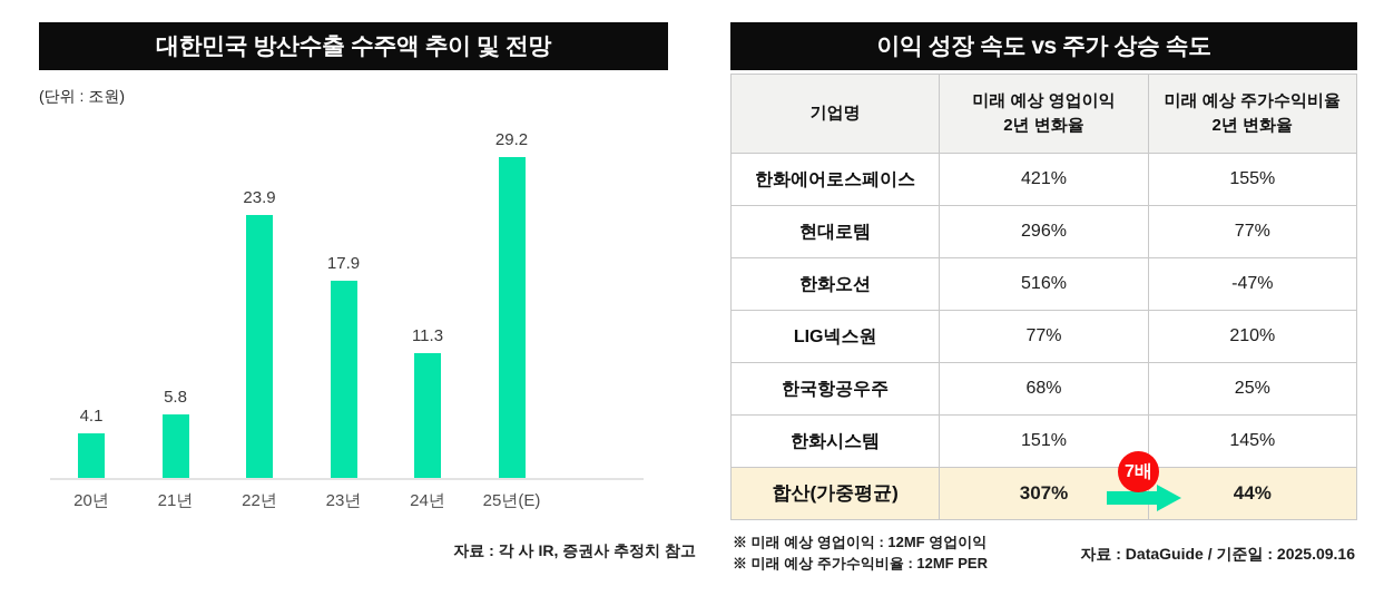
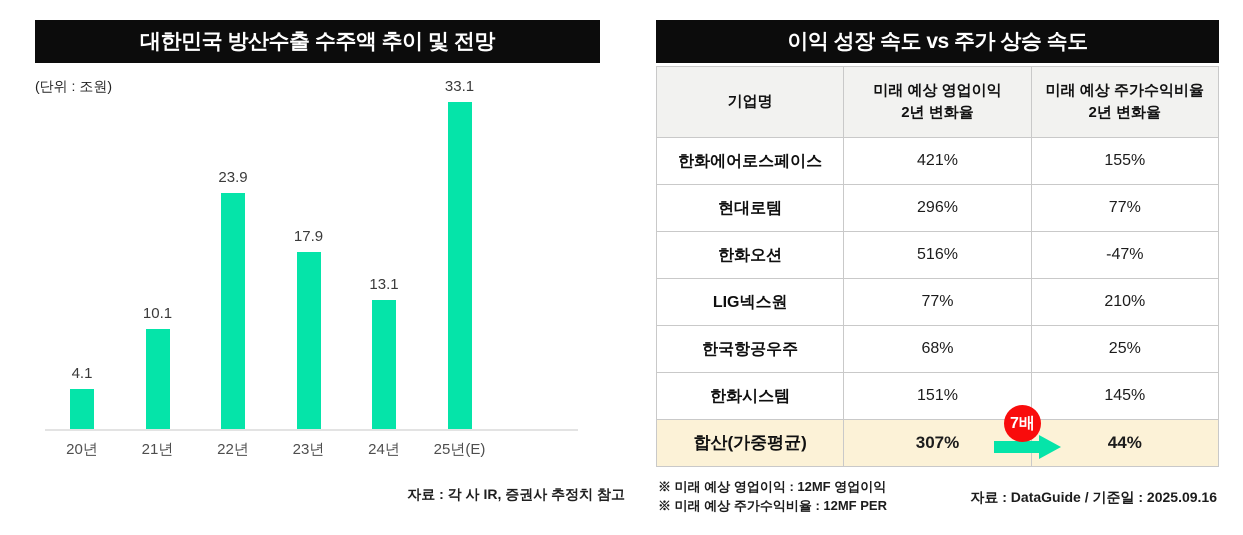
대한민국 방산수출 수주액 추이 및 전망/21년: 5.8 -> 10.1
대한민국 방산수출 수주액 추이 및 전망/24년: 11.3 -> 13.1
대한민국 방산수출 수주액 추이 및 전망/25년(E): 29.2 -> 33.1
